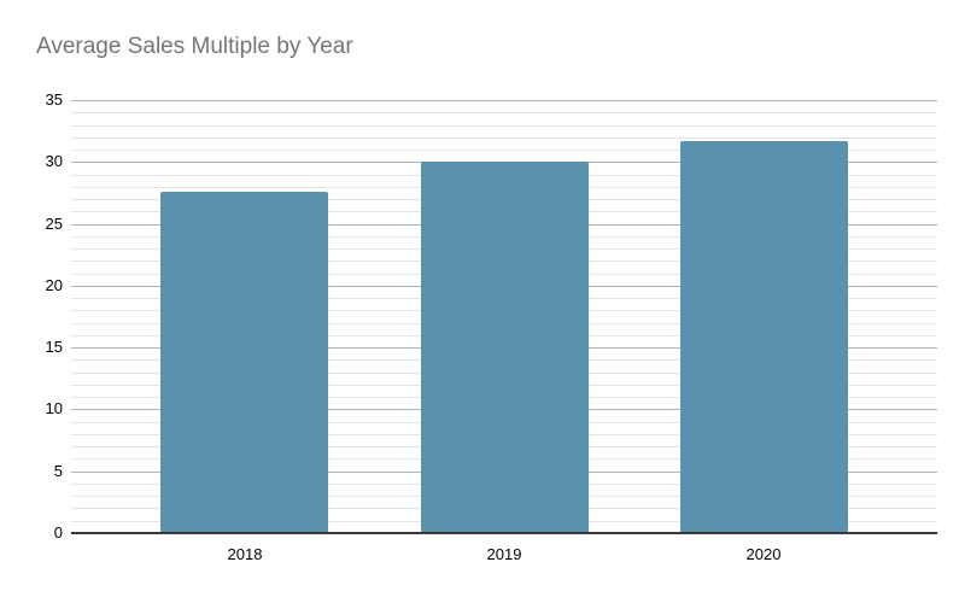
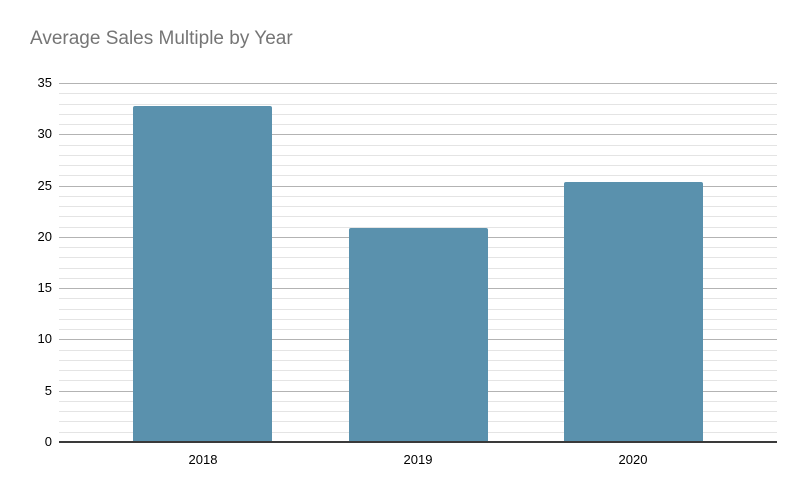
2018: 27.6 -> 32.8
2019: 30.0 -> 20.9
2020: 31.7 -> 25.3
